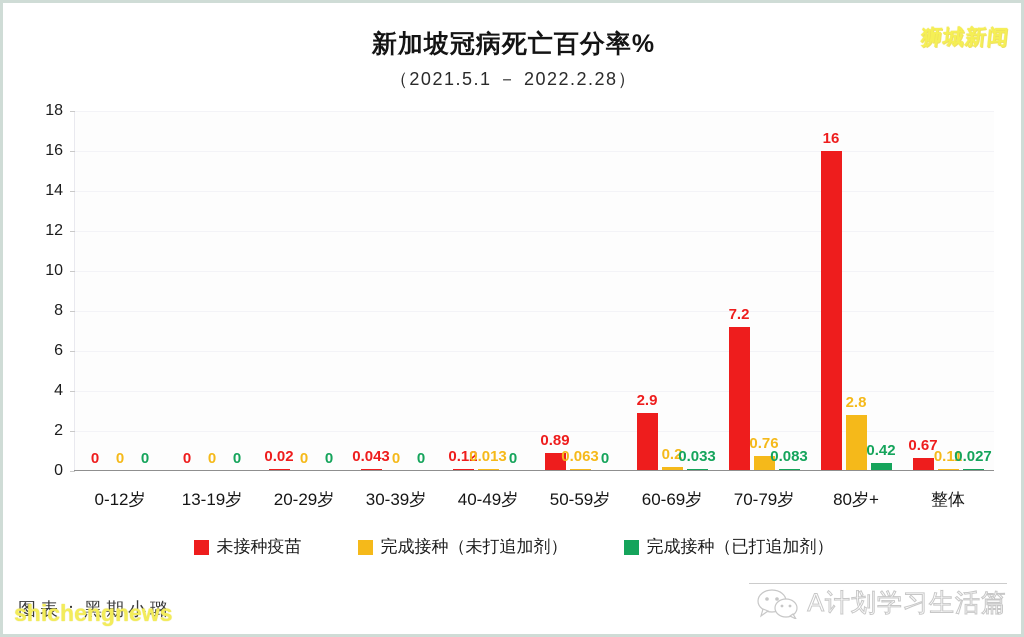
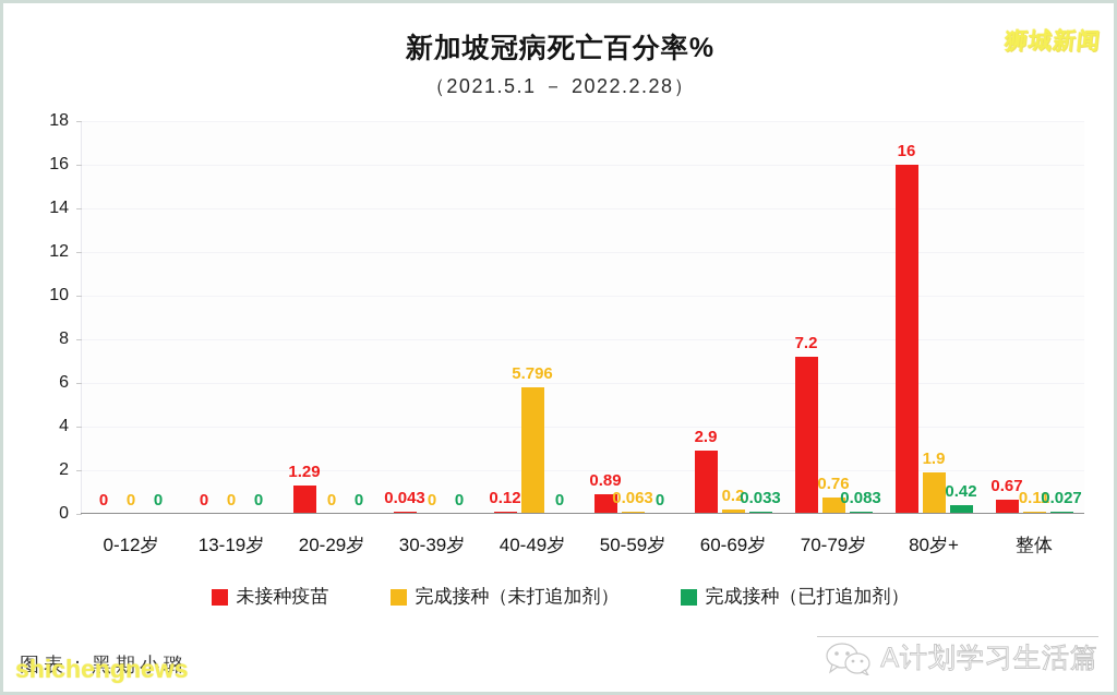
未接种疫苗/20-29岁: 0.02 -> 1.29
完成接种（未打追加剂）/40-49岁: 0.013 -> 5.796
完成接种（未打追加剂）/80岁+: 2.8 -> 1.9
